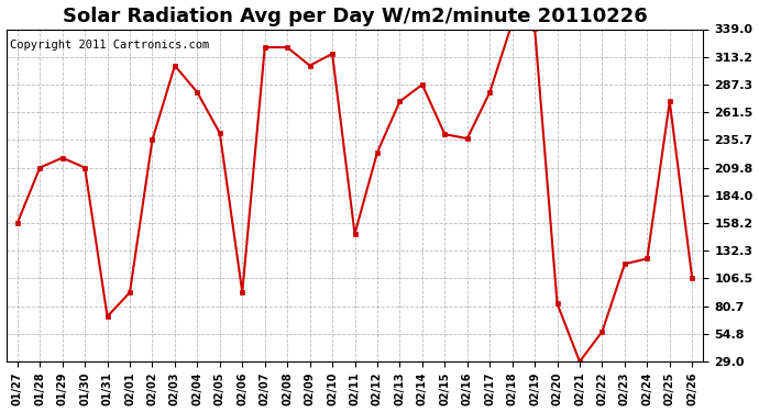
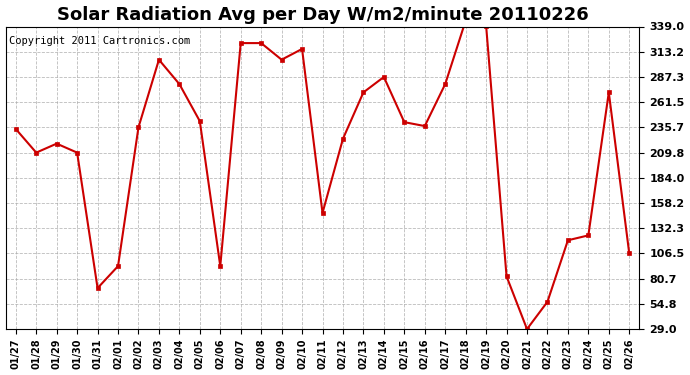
01/27: 158 -> 234
